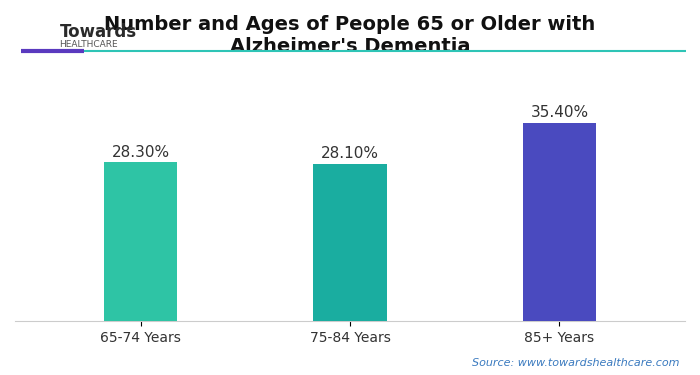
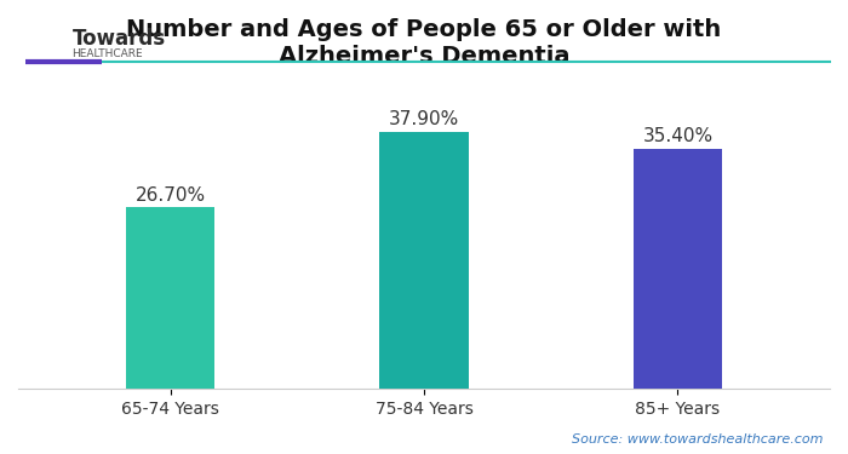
65-74 Years: 28.30% -> 26.70%
75-84 Years: 28.10% -> 37.90%
